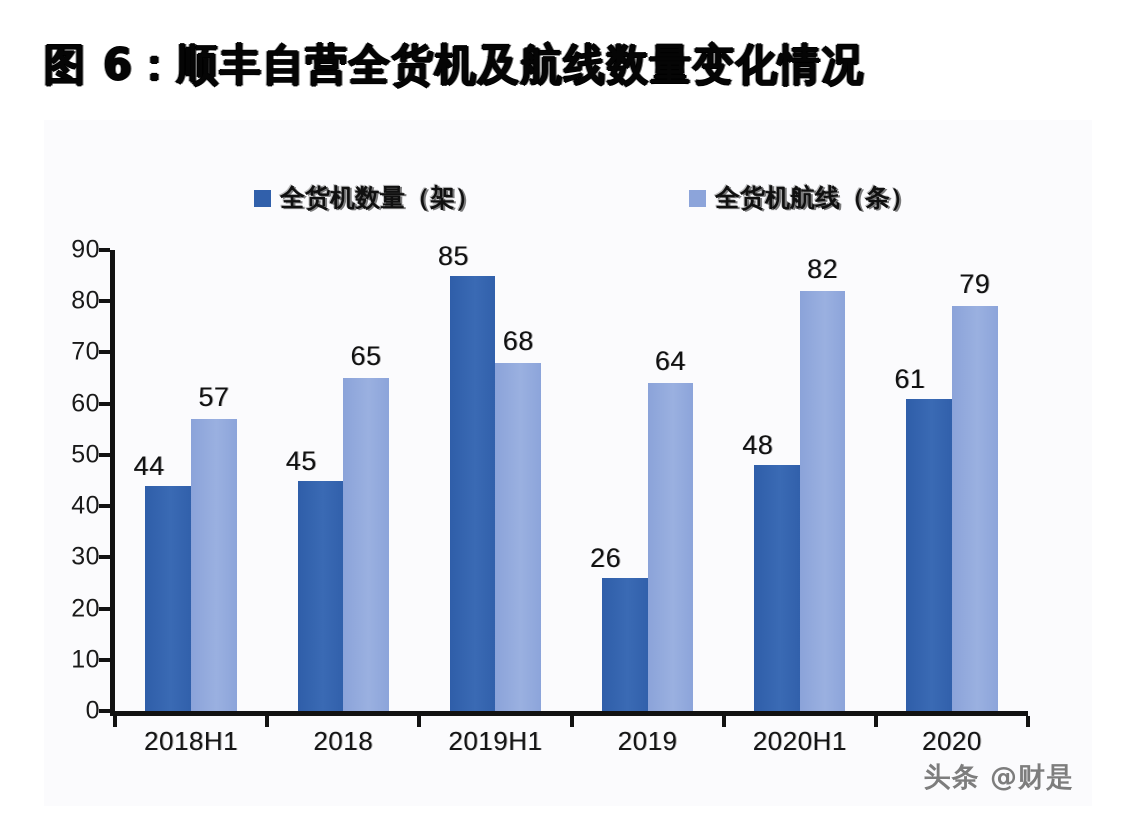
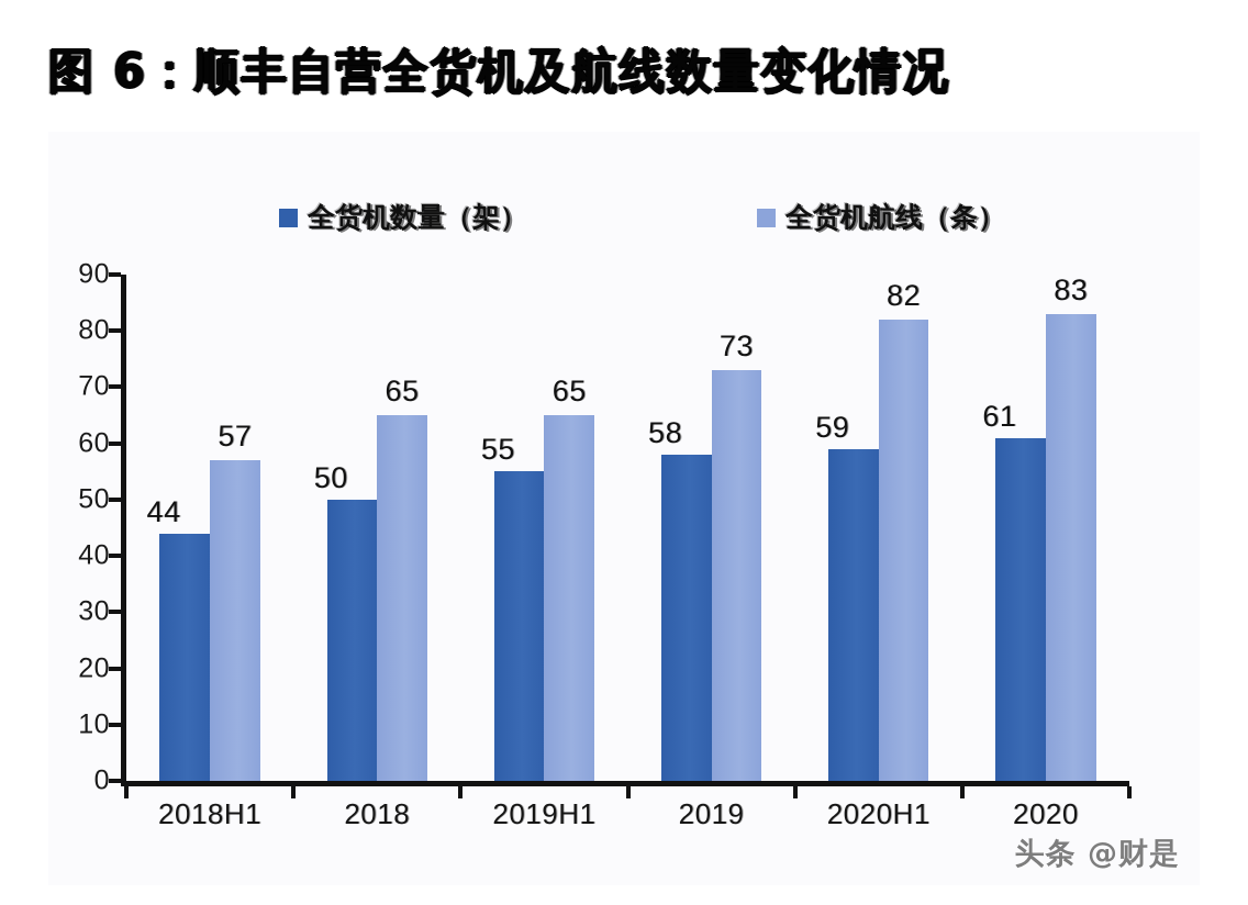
全货机数量（架）/2018: 45 -> 50
全货机数量（架）/2019H1: 85 -> 55
全货机航线（条）/2019H1: 68 -> 65
全货机数量（架）/2019: 26 -> 58
全货机航线（条）/2019: 64 -> 73
全货机数量（架）/2020H1: 48 -> 59
全货机航线（条）/2020: 79 -> 83
